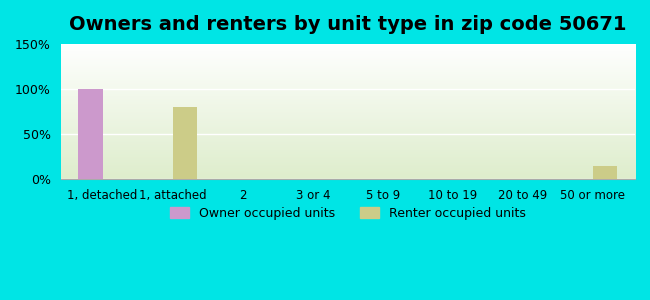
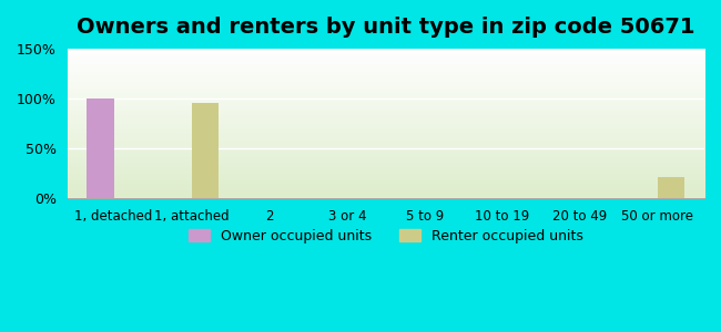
Renter occupied units/1, attached: 80% -> 96%
Renter occupied units/50 or more: 15% -> 22%
